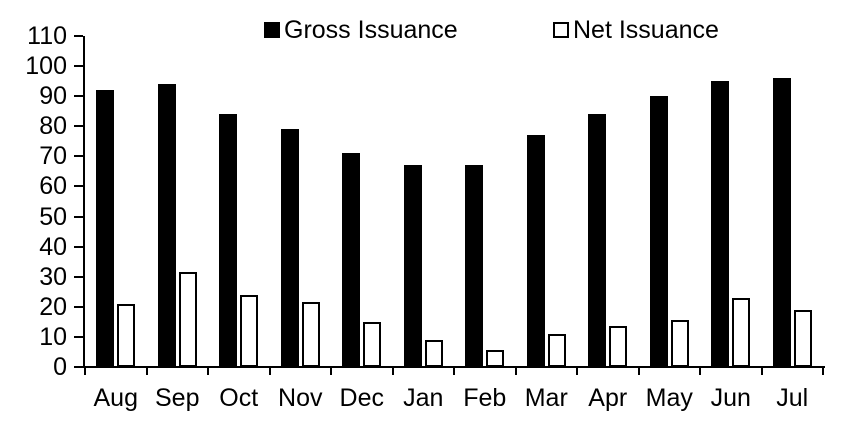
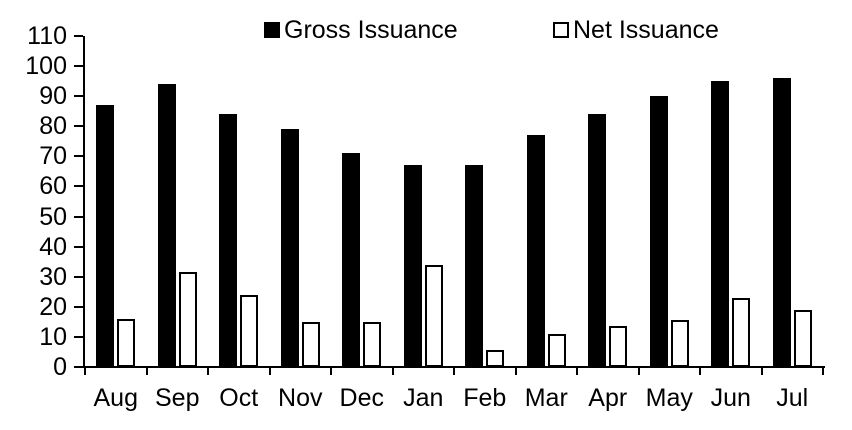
Gross Issuance/Aug: 92 -> 87
Net Issuance/Aug: 21 -> 16
Net Issuance/Nov: 22 -> 15
Net Issuance/Jan: 9 -> 34
